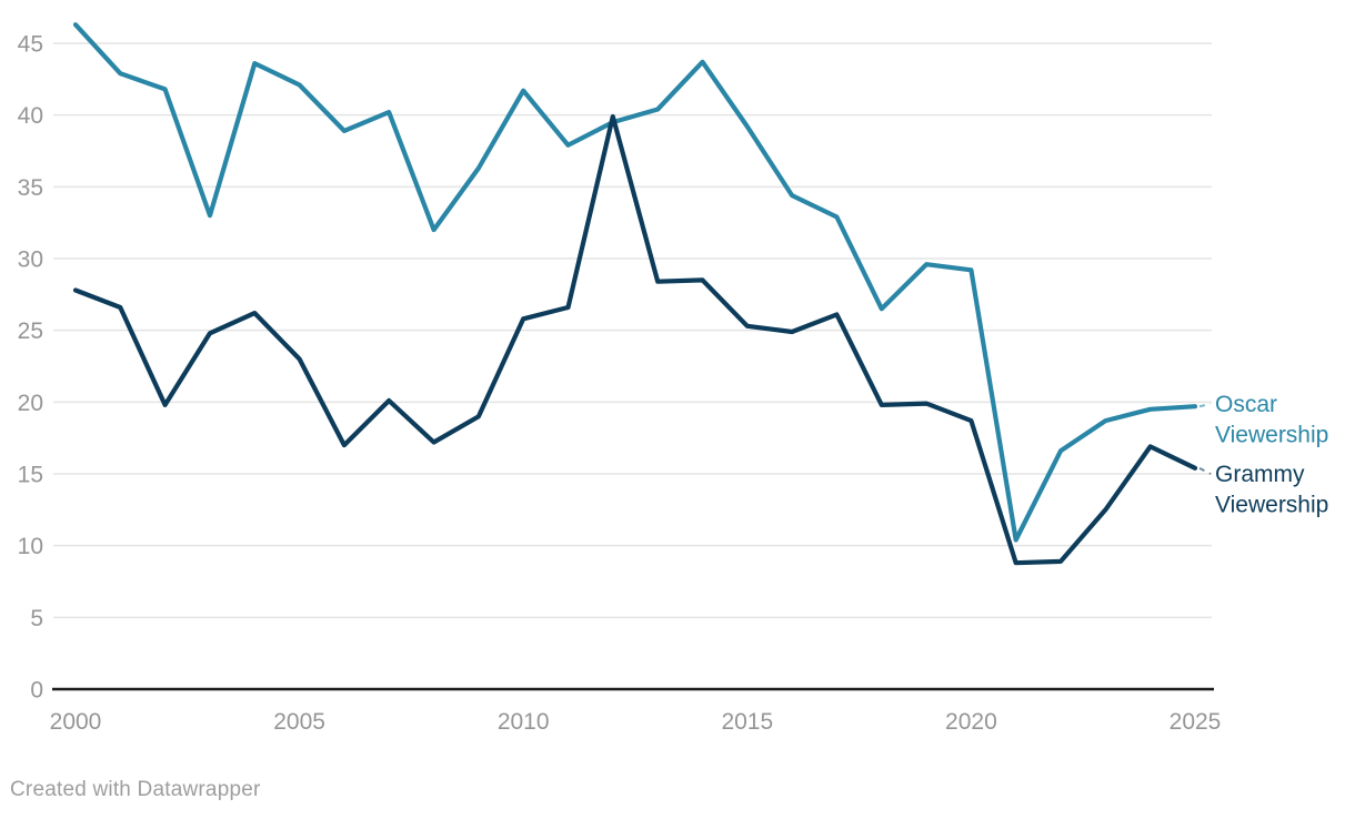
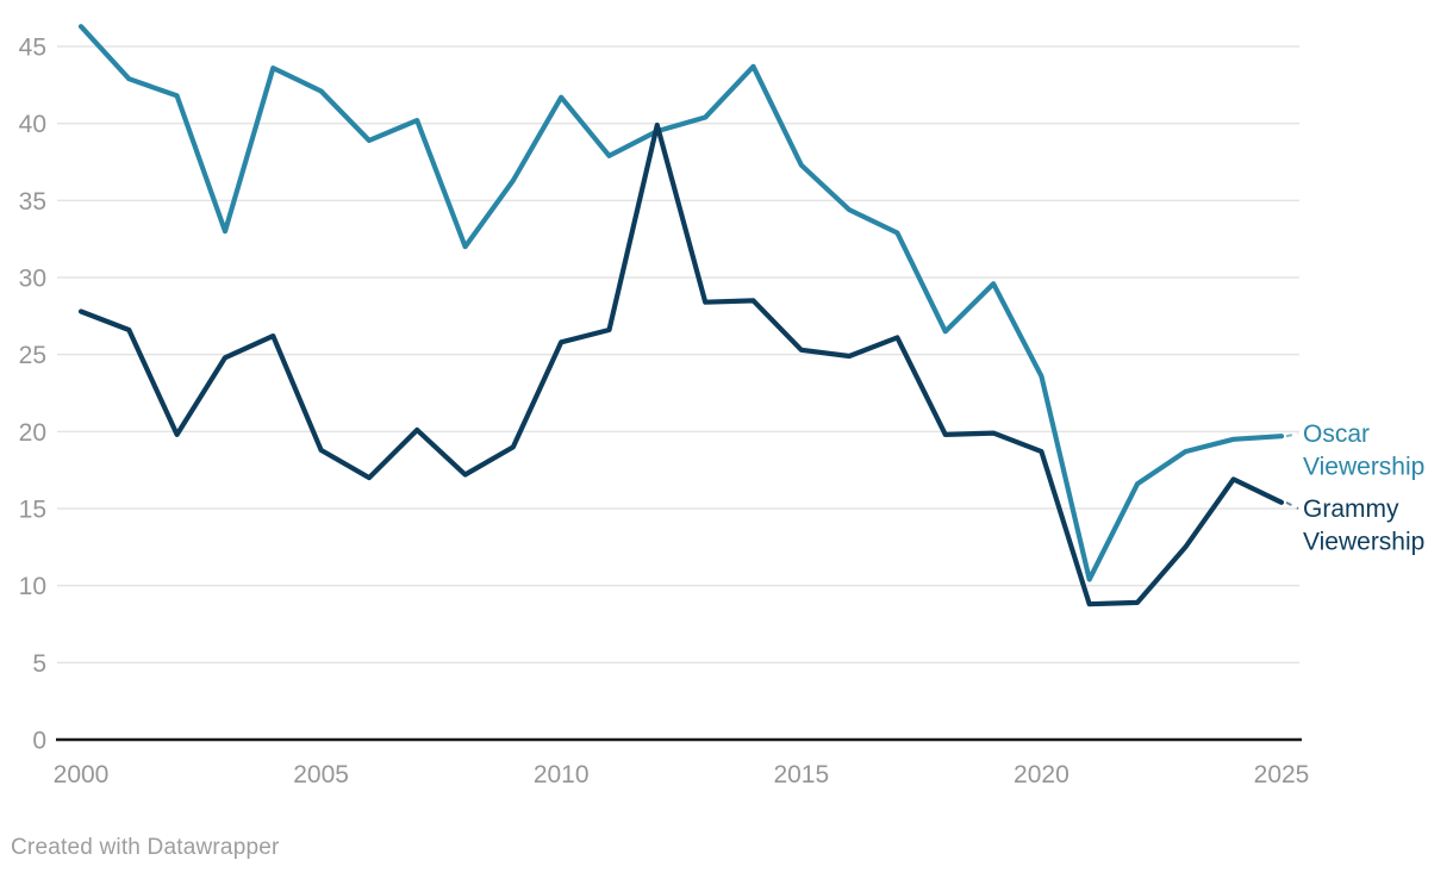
Grammy Viewership/2005: 23.0 -> 18.8
Oscar Viewership/2015: 39.2 -> 37.3
Oscar Viewership/2020: 29.2 -> 23.6
